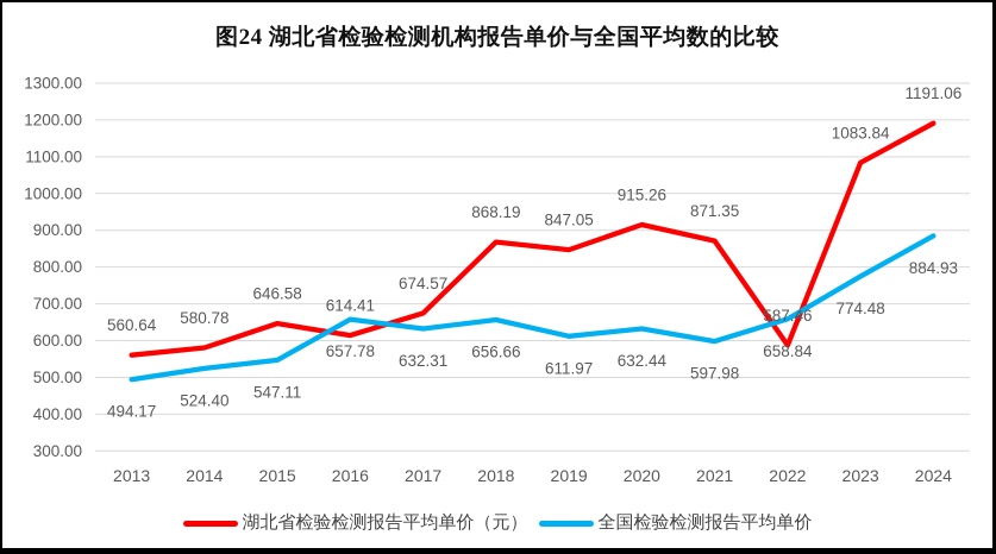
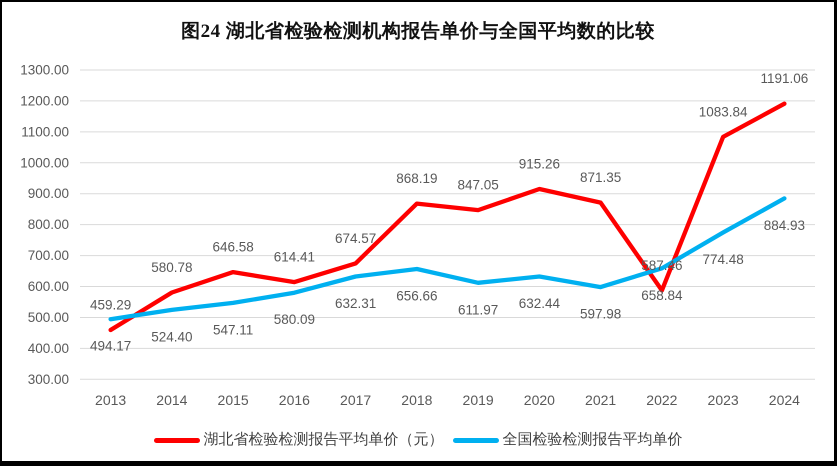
湖北省检验检测报告平均单价（元）/2013: 560.64 -> 459.29
全国检验检测报告平均单价/2016: 657.78 -> 580.09
